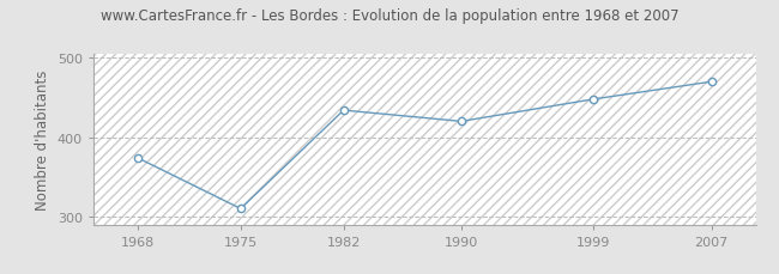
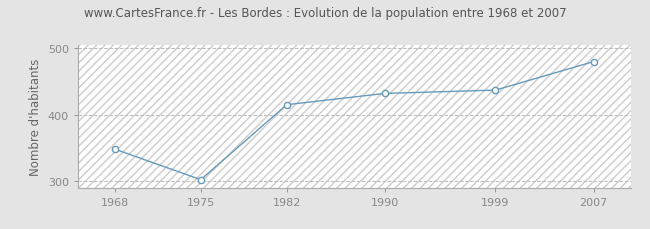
1968: 374 -> 348
1975: 310 -> 302
1982: 434 -> 415
1990: 420 -> 432
1999: 448 -> 437
2007: 470 -> 480
